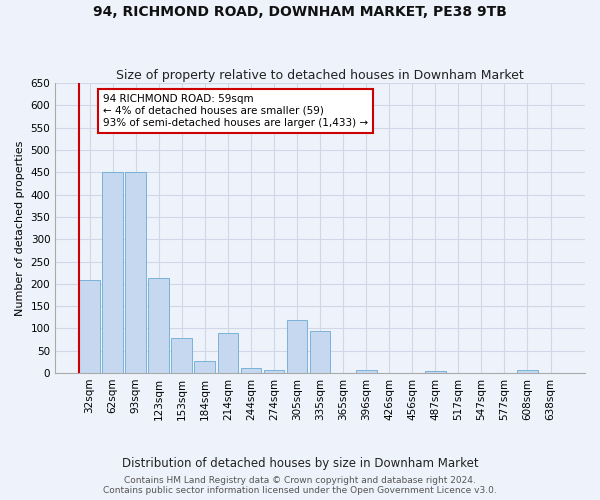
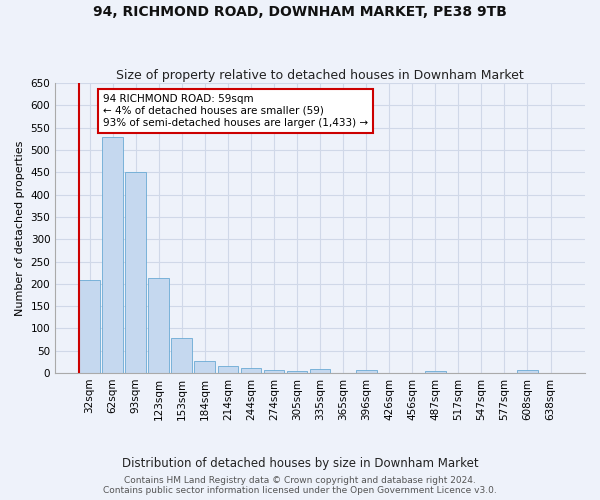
62sqm: 450 -> 530
214sqm: 90 -> 15
305sqm: 120 -> 5
335sqm: 95 -> 9
